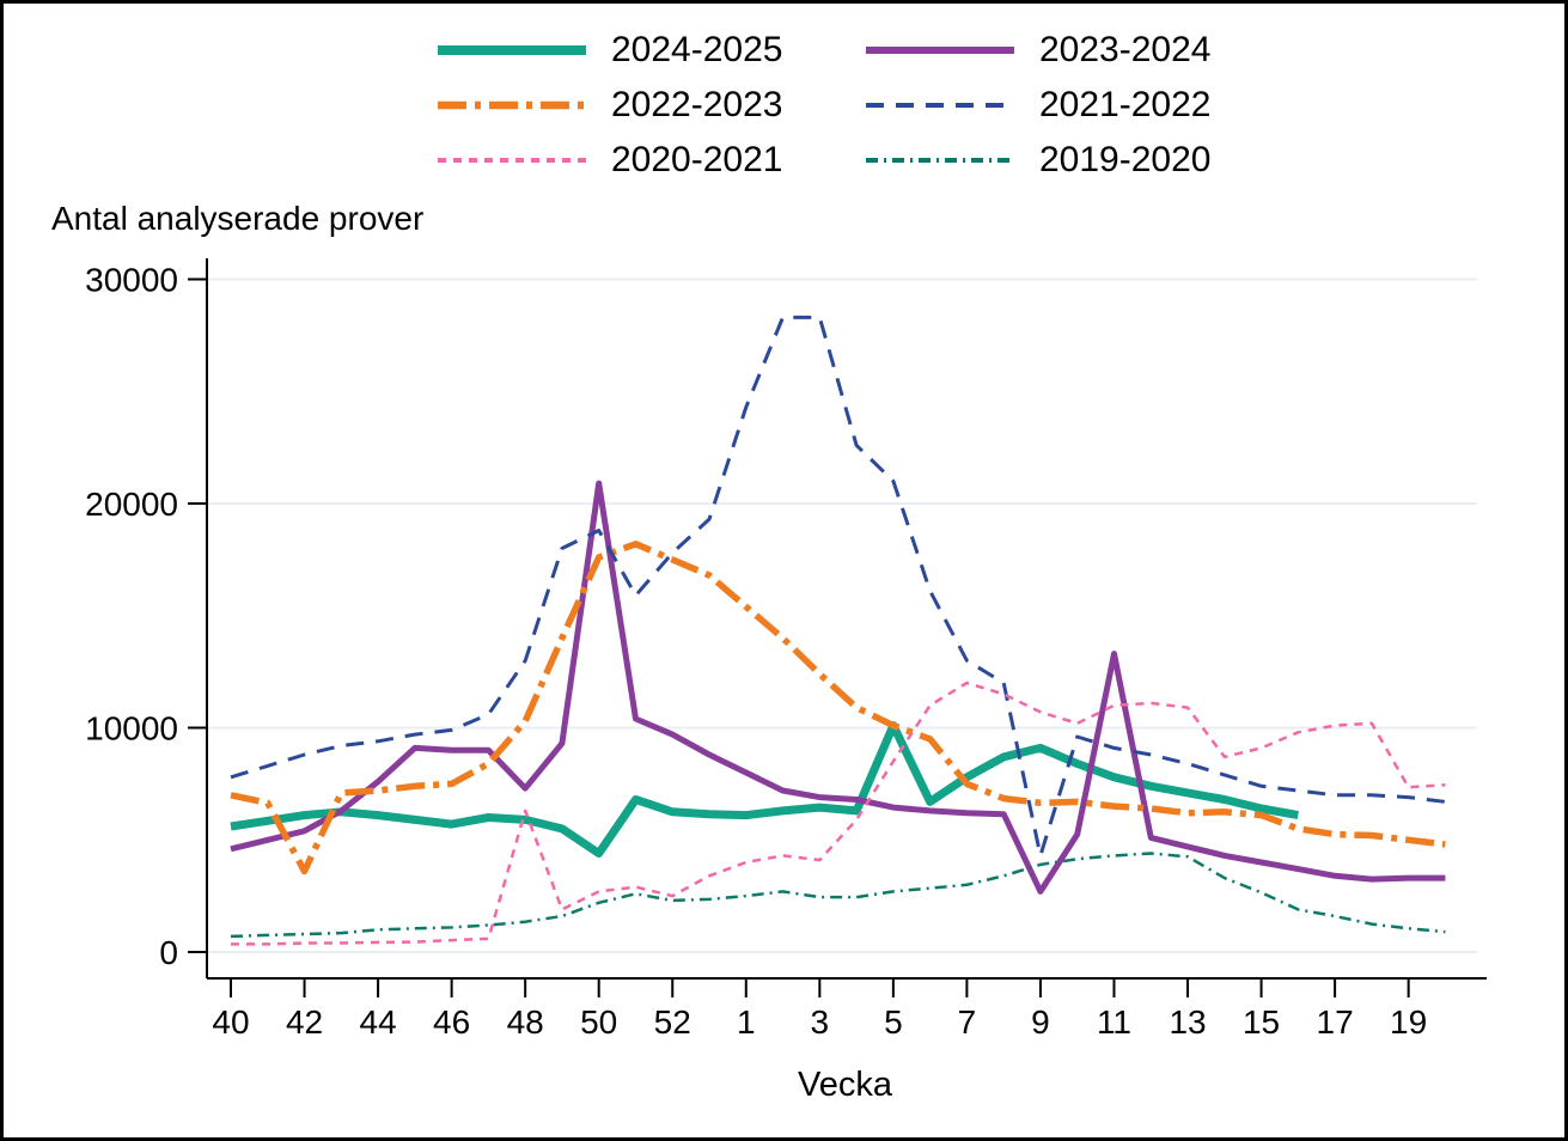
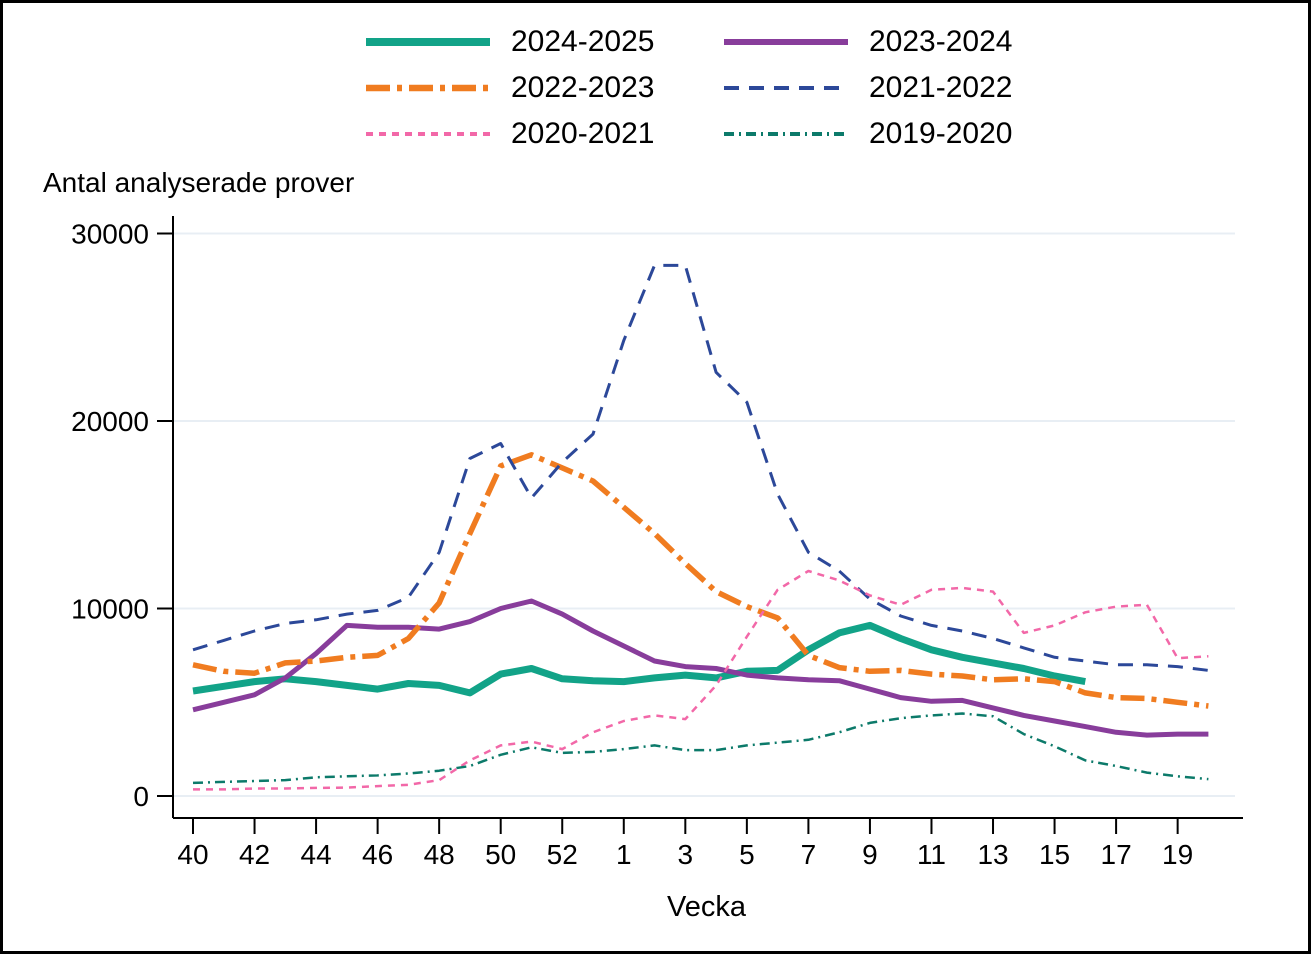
2022-2023/42: 3600 -> 6600
2023-2024/48: 7300 -> 8900
2020-2021/48: 6300 -> 800
2024-2025/50: 4400 -> 6500
2023-2024/50: 20900 -> 10000
2024-2025/5: 10100 -> 6600
2023-2024/9: 2700 -> 5700
2021-2022/9: 4300 -> 10500
2023-2024/11: 13300 -> 5000
